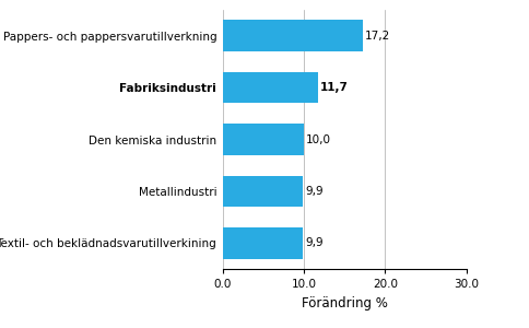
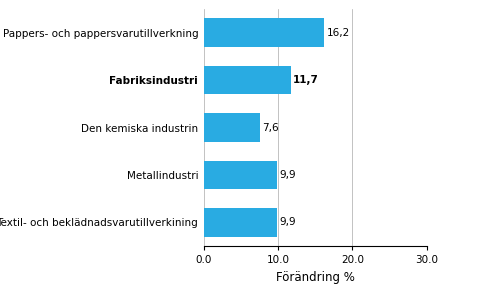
Pappers- och pappersvarutillverkning: 17,2 -> 16,2
Den kemiska industrin: 10,0 -> 7,6
